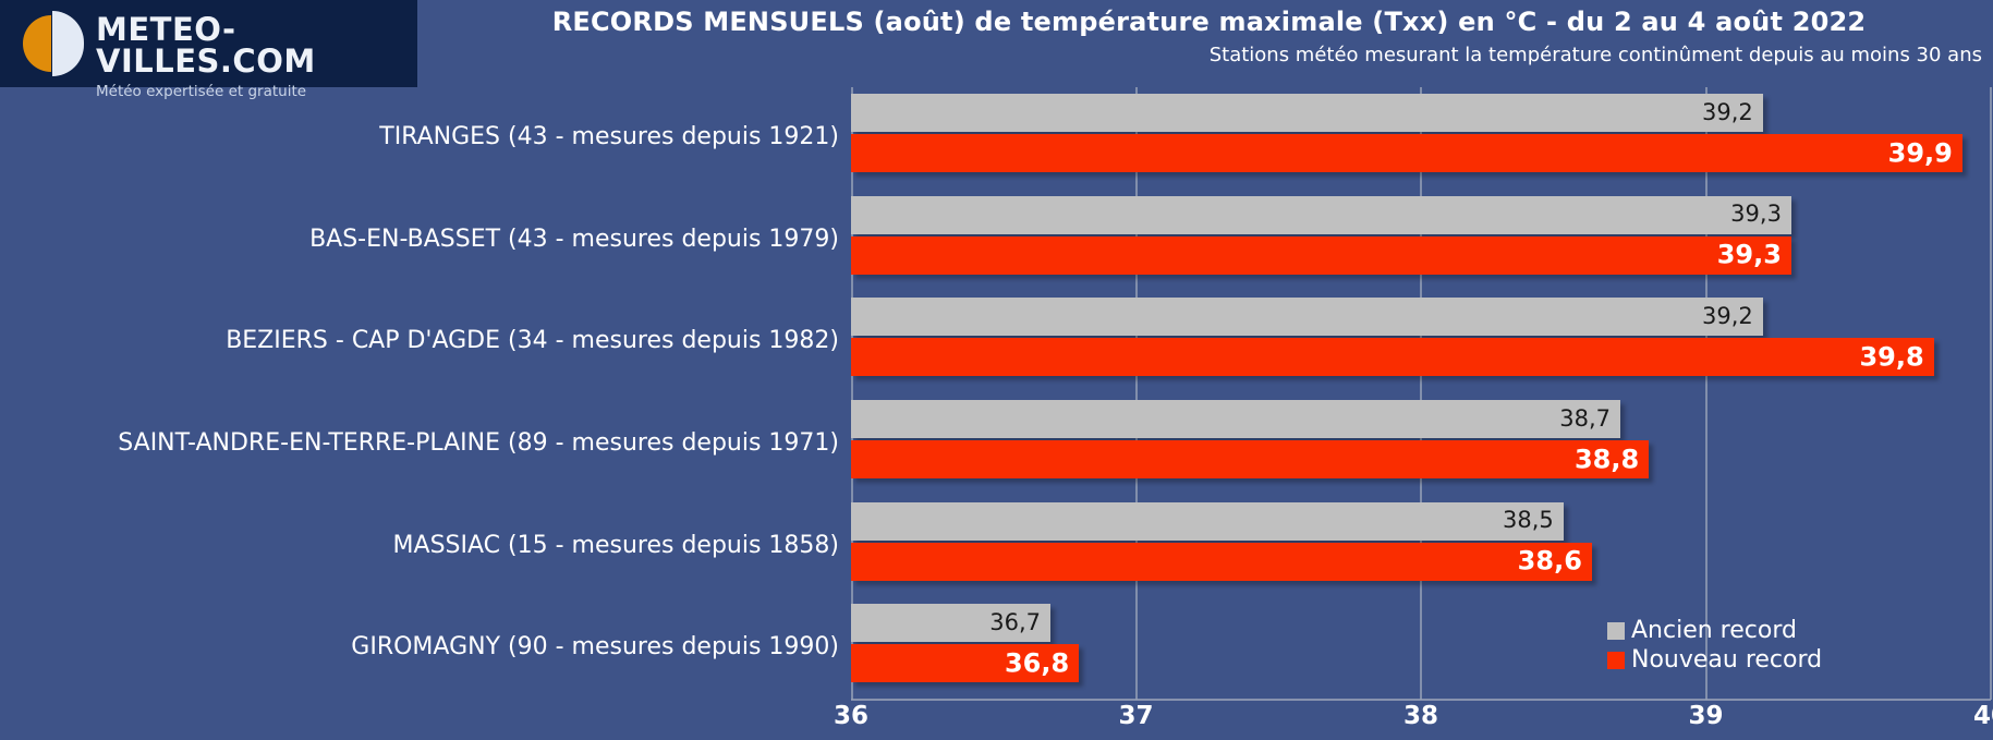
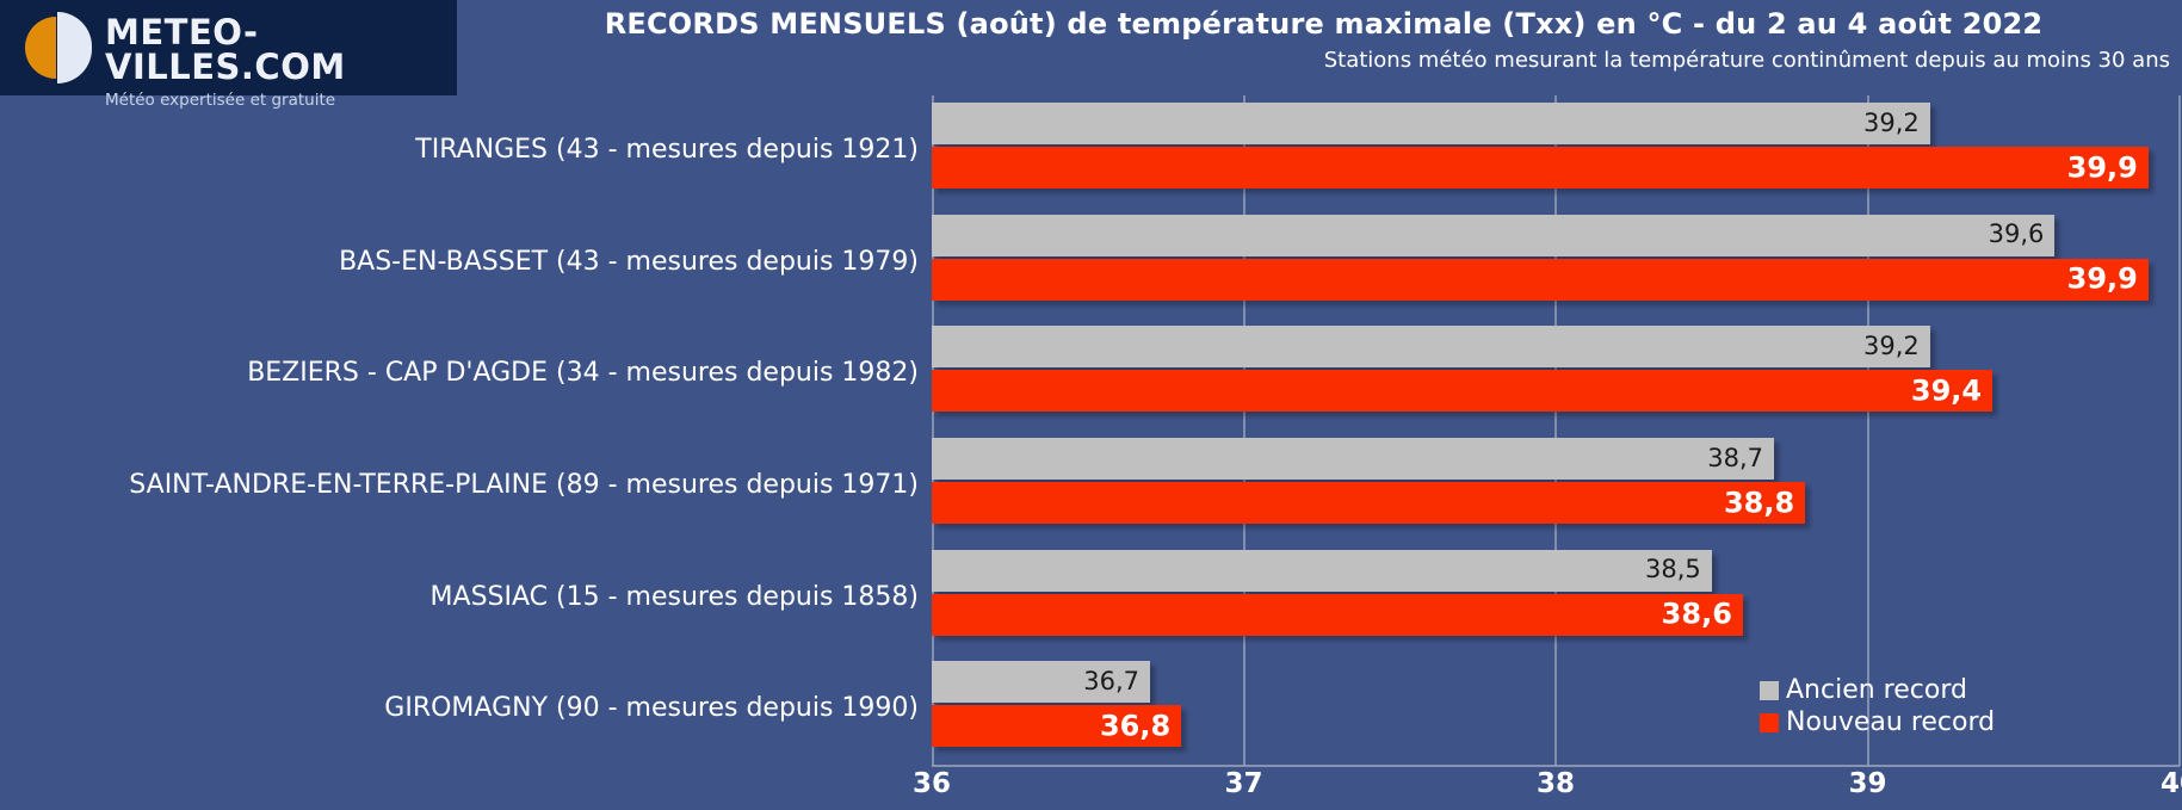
Ancien record/BAS-EN-BASSET (43 - mesures depuis 1979): 39,3 -> 39,6
Nouveau record/BAS-EN-BASSET (43 - mesures depuis 1979): 39,3 -> 39,9
Nouveau record/BEZIERS - CAP D'AGDE (34 - mesures depuis 1982): 39,8 -> 39,4
